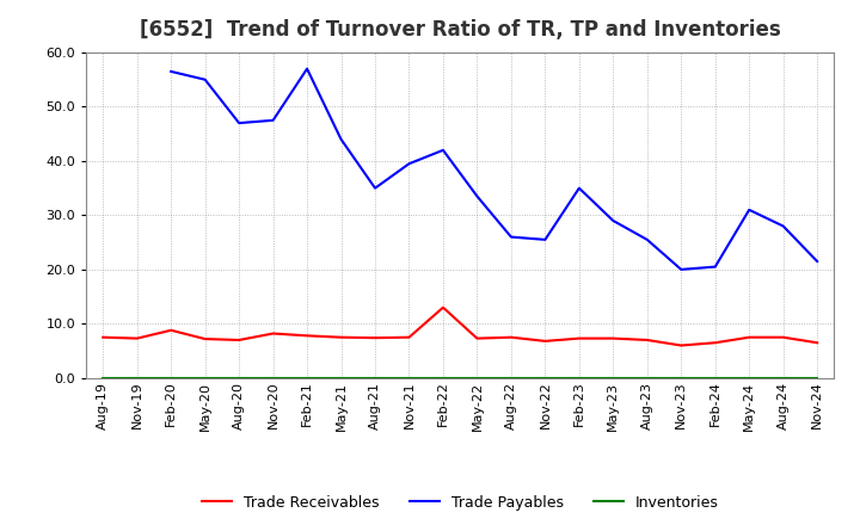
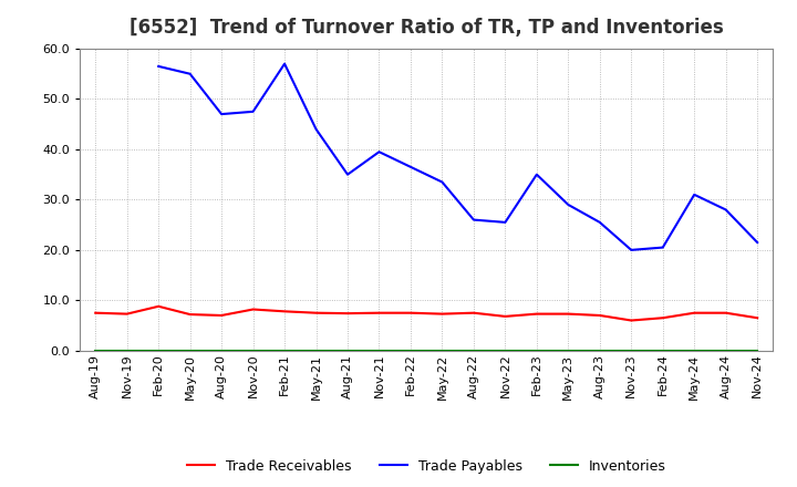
Trade Receivables/Feb-22: 13.0 -> 7.5
Trade Payables/Feb-22: 42.0 -> 36.5
